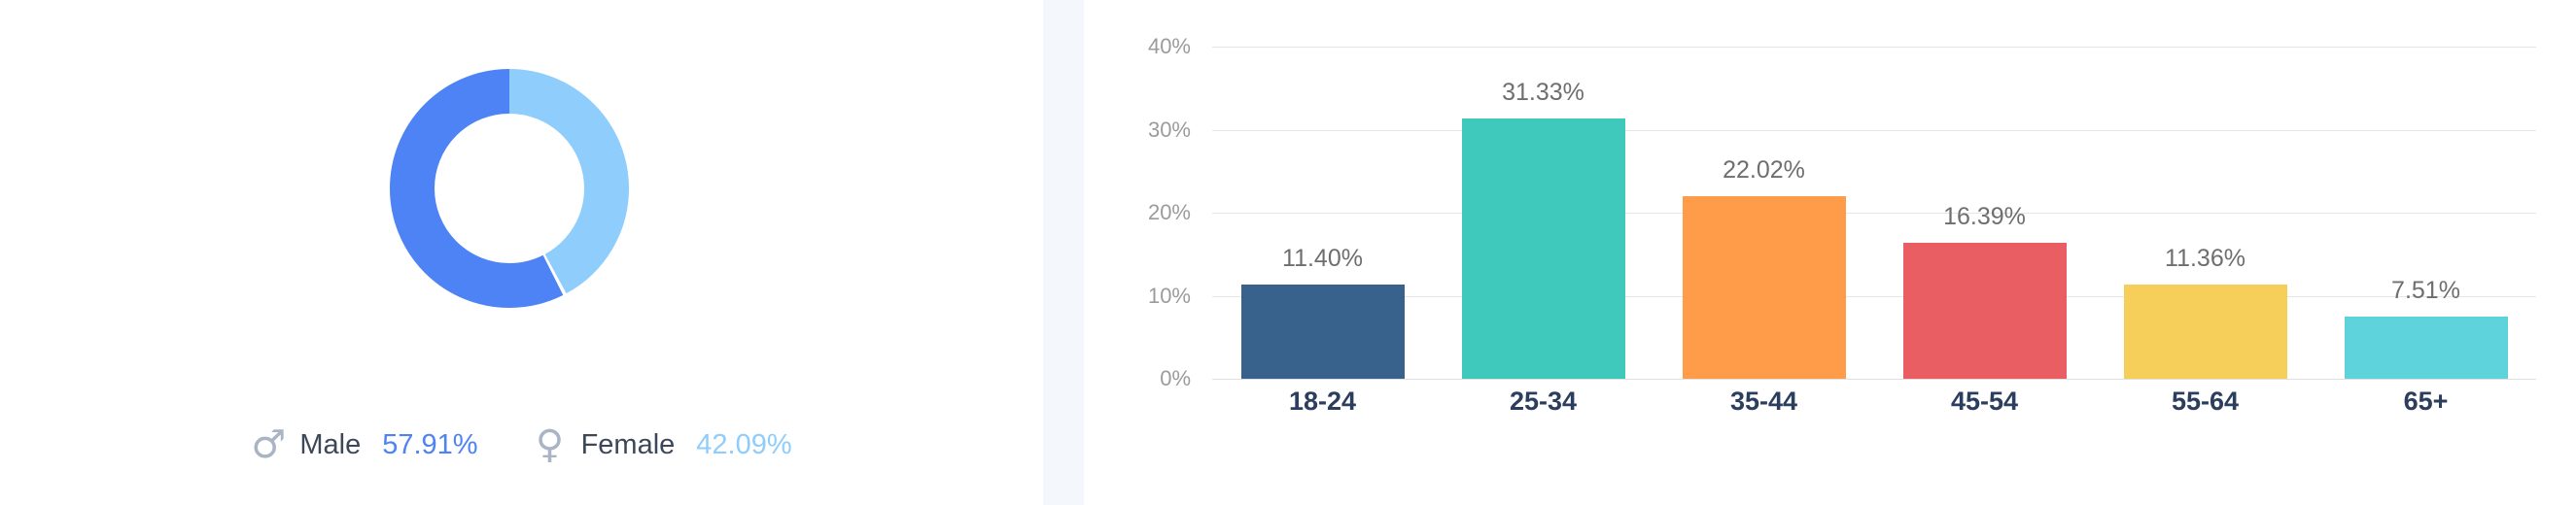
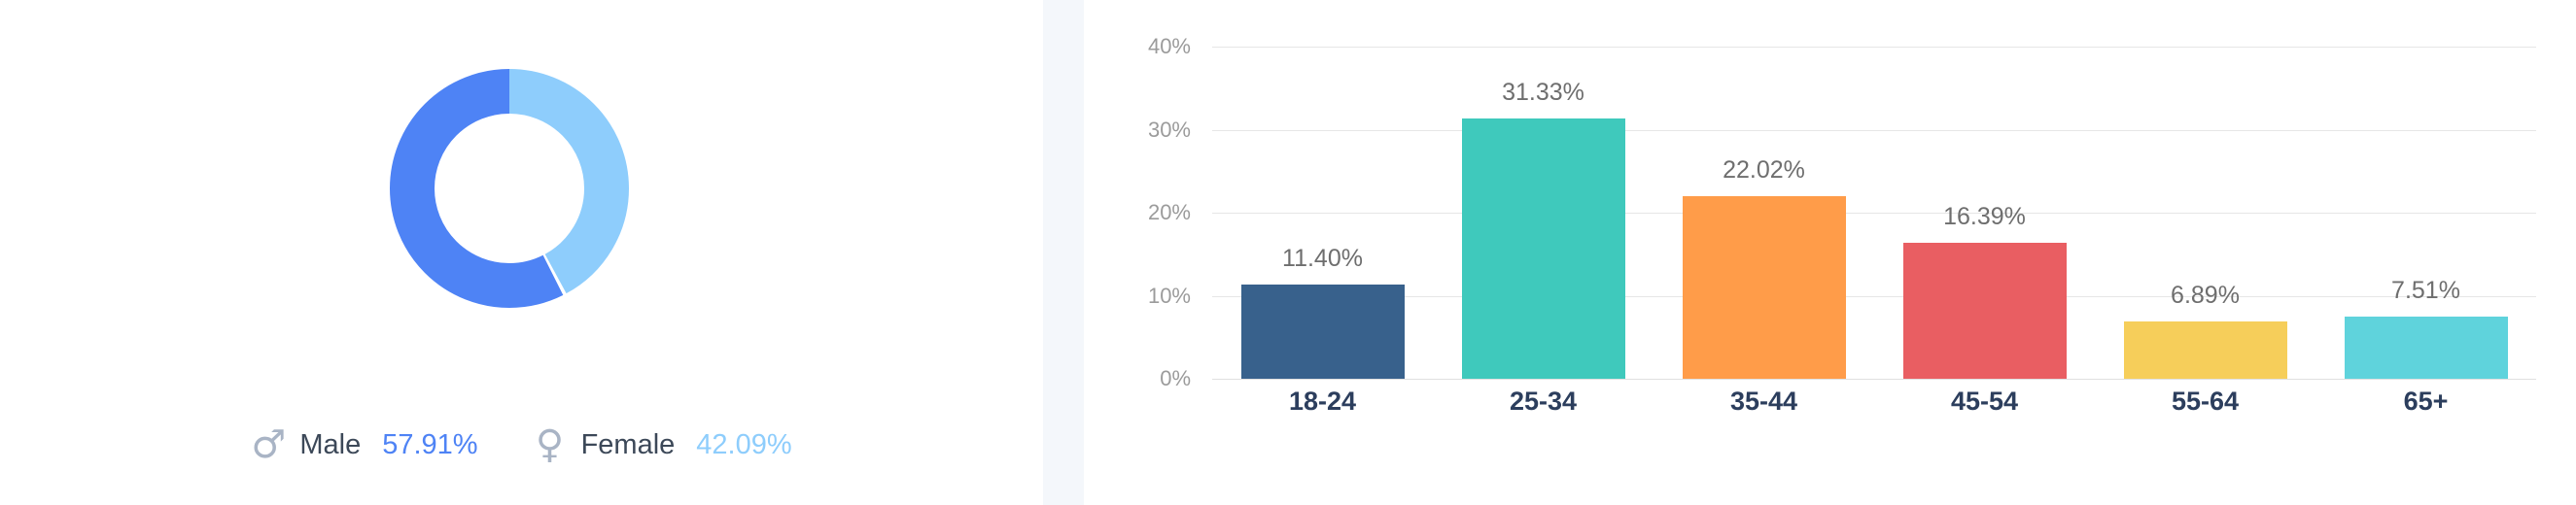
55-64: 11.36% -> 6.89%
